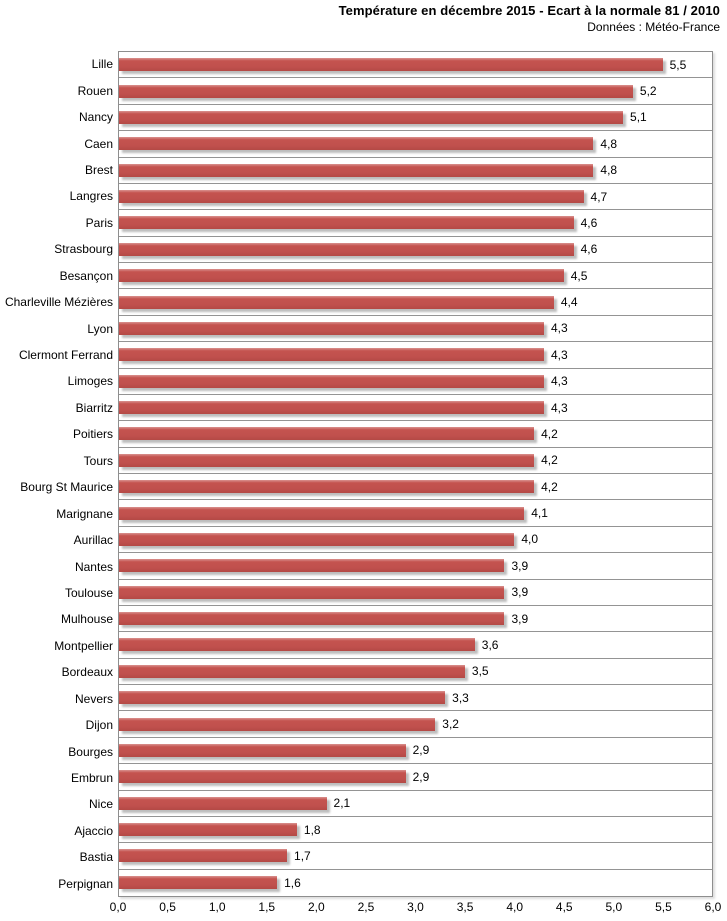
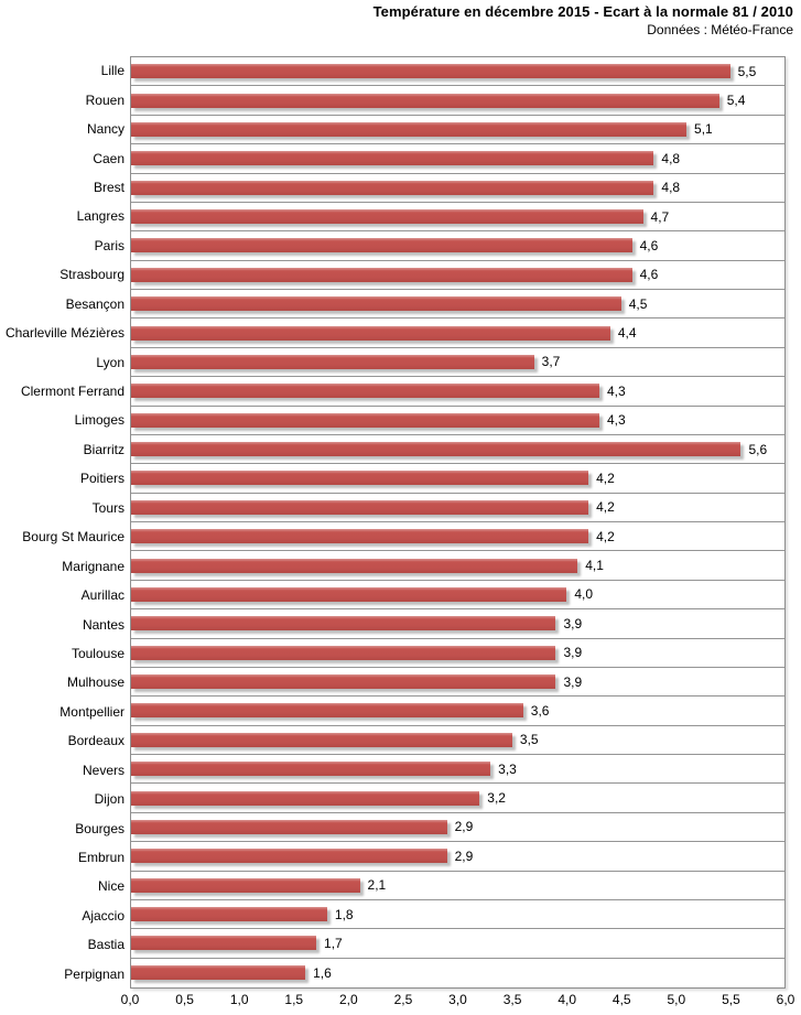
Rouen: 5,2 -> 5,4
Lyon: 4,3 -> 3,7
Biarritz: 4,3 -> 5,6
